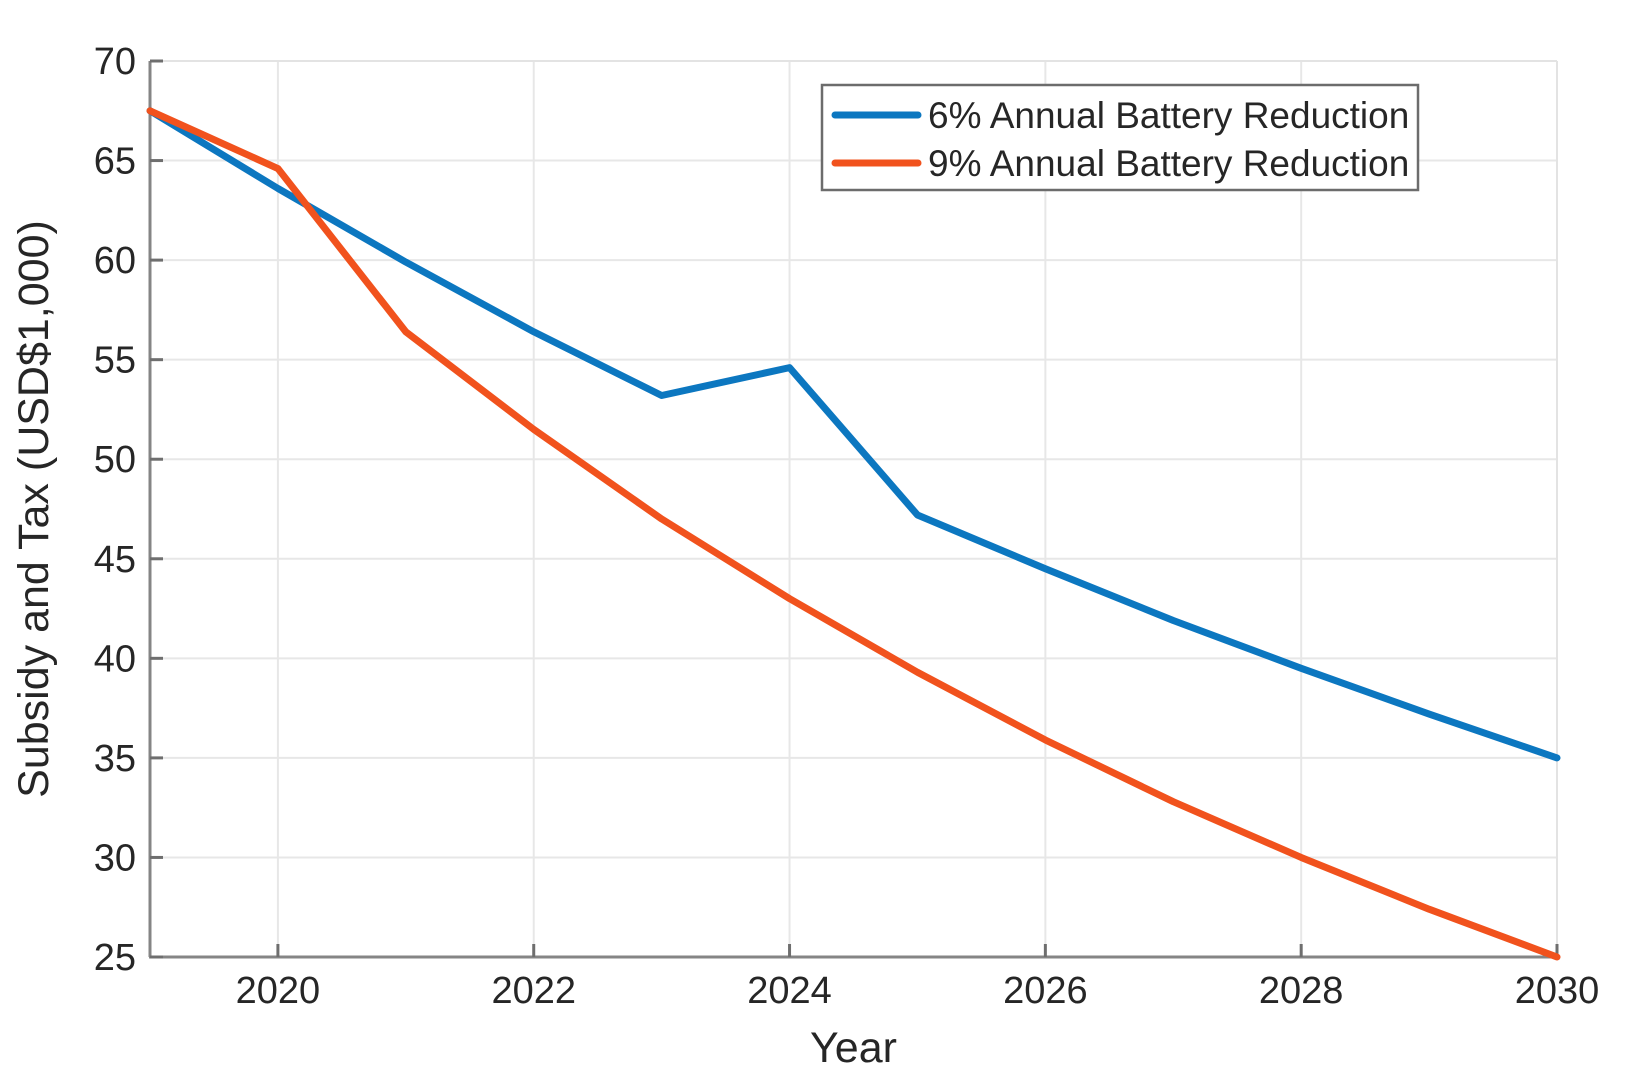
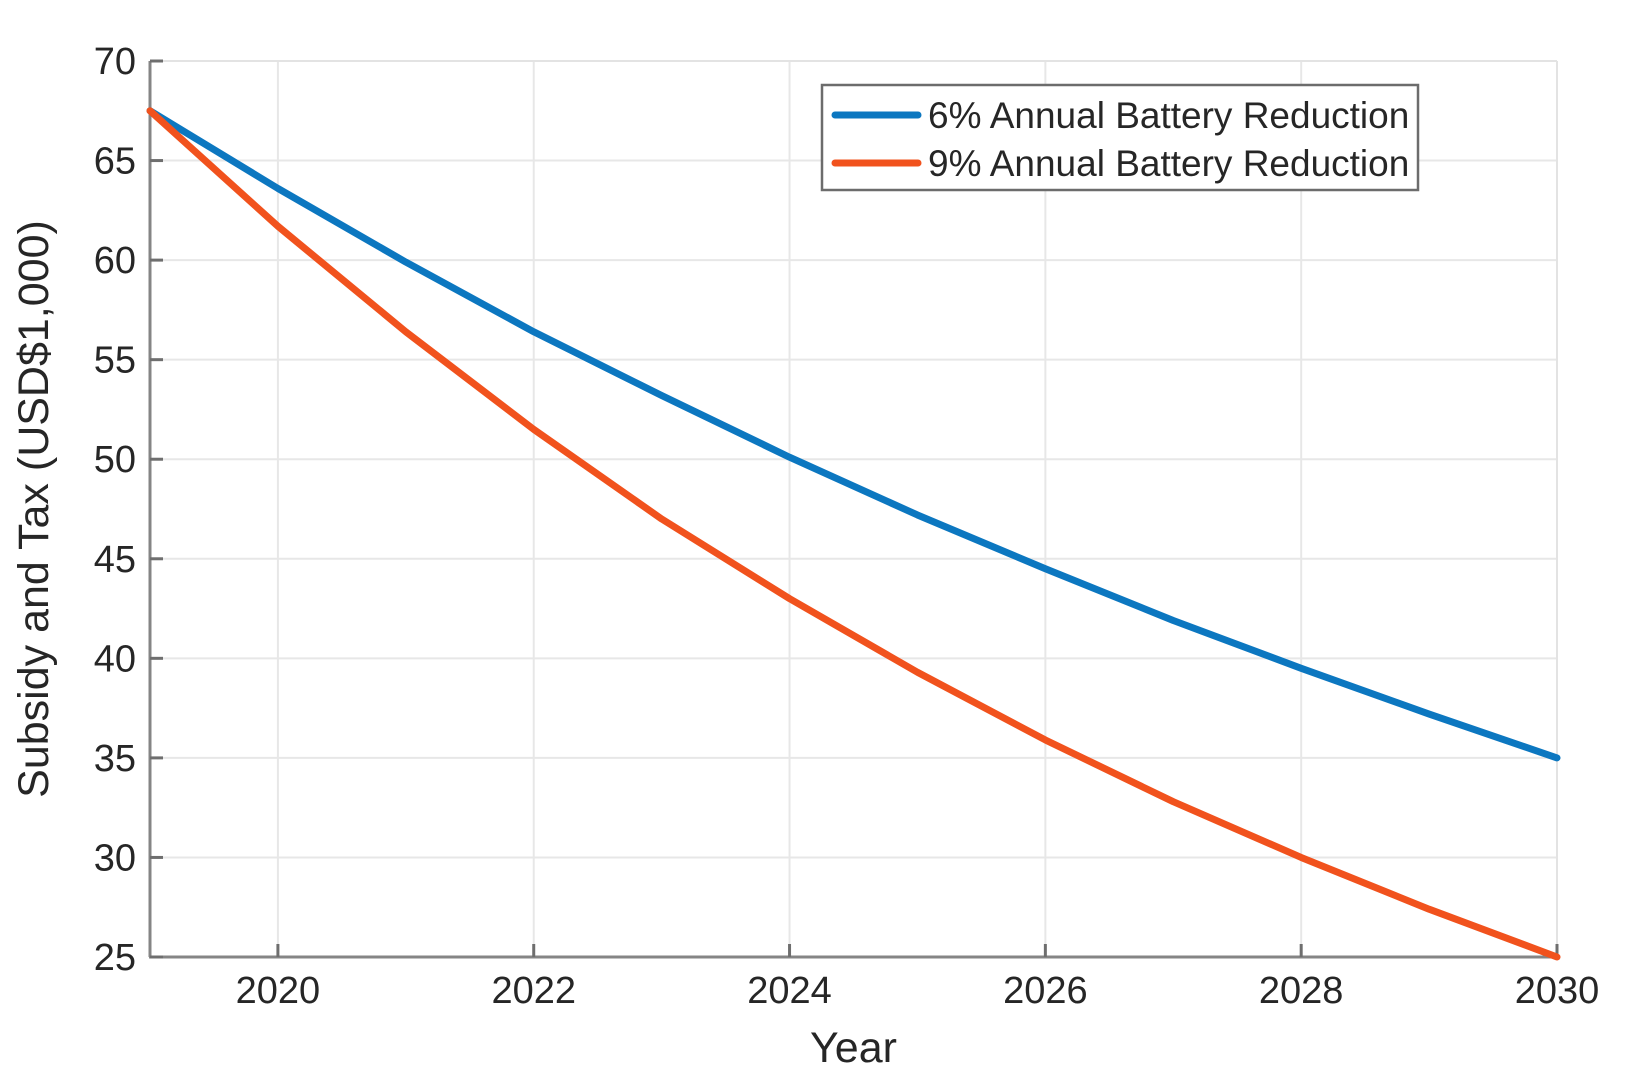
9% Annual Battery Reduction/2020: 64.6 -> 61.7
6% Annual Battery Reduction/2024: 54.6 -> 50.1
